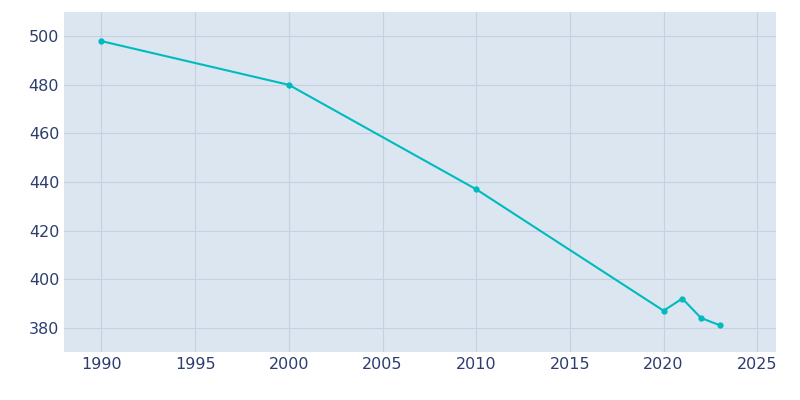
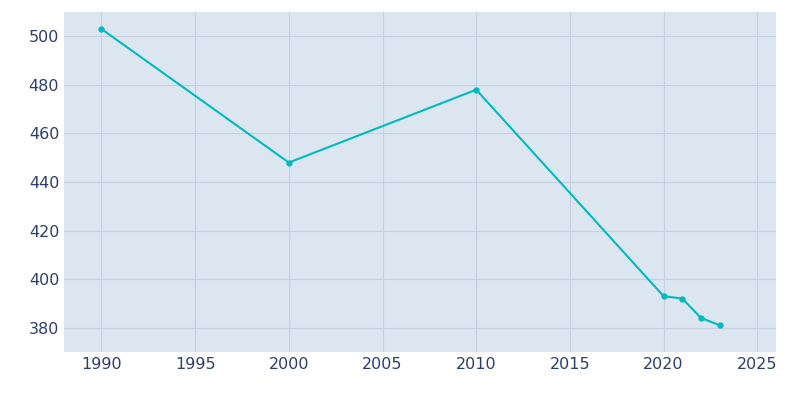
1990: 498 -> 503
2000: 480 -> 448
2010: 437 -> 478
2020: 387 -> 393
